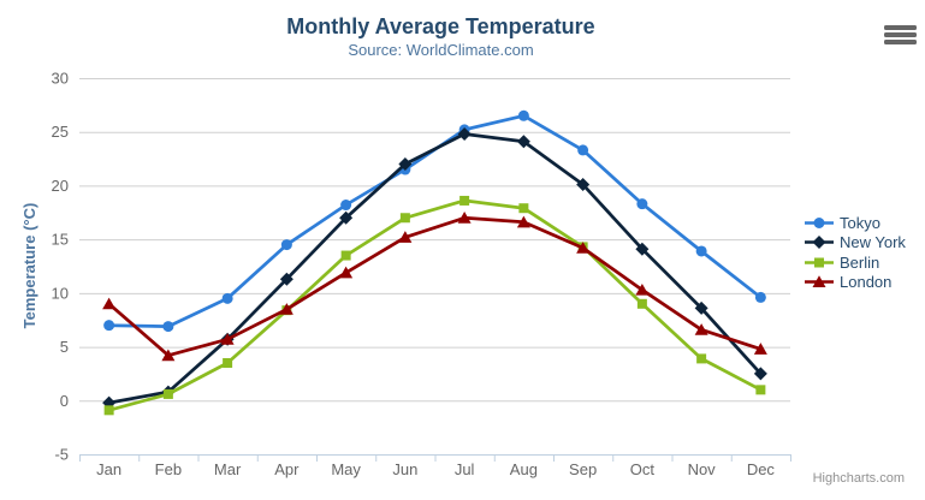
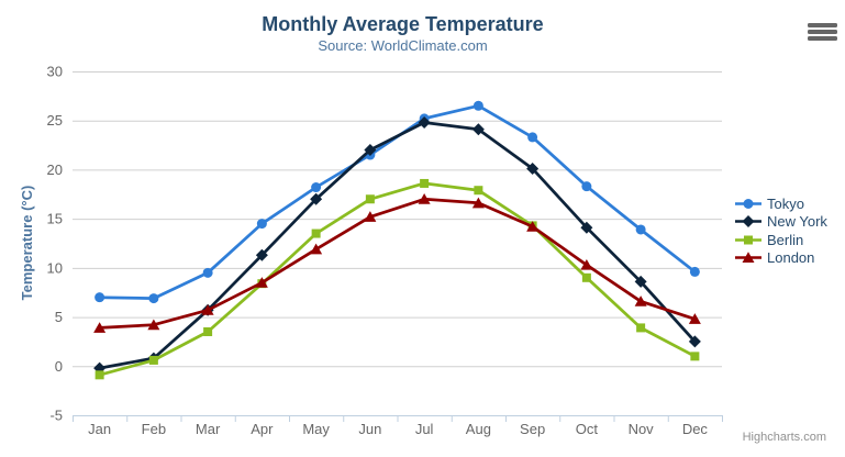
London/Jan: 9 -> 4
